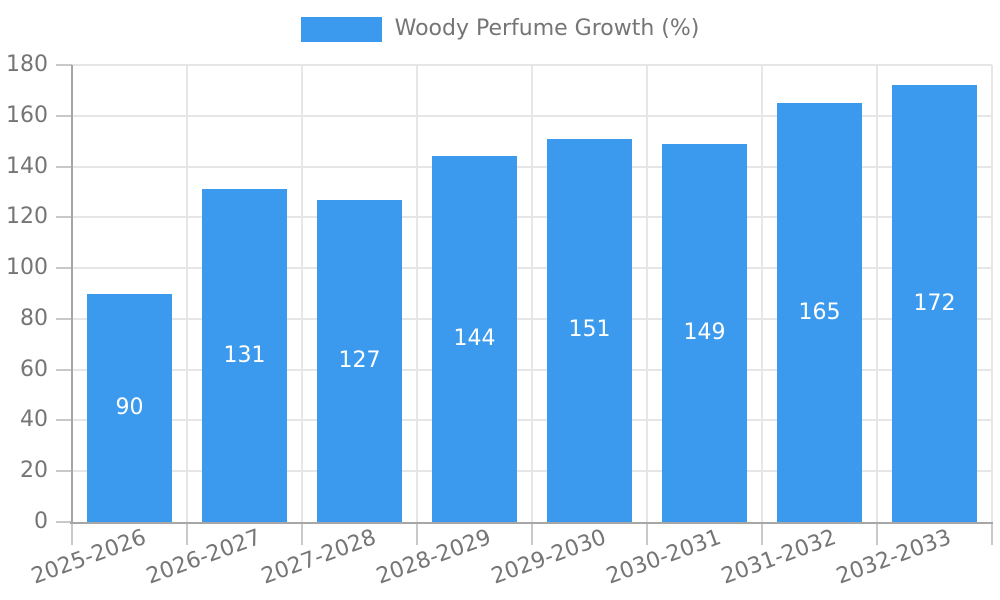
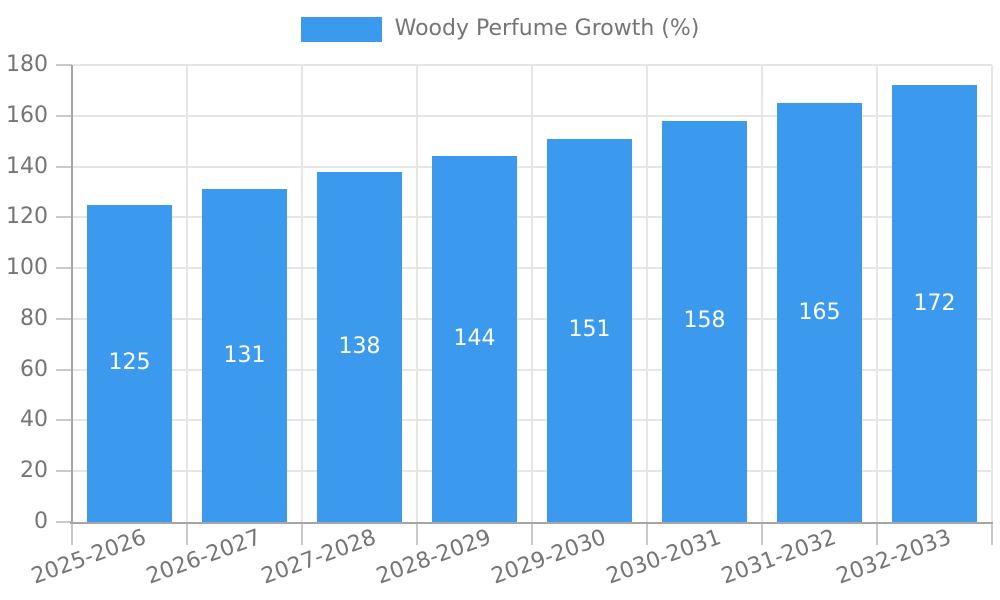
2025-2026: 90 -> 125
2027-2028: 127 -> 138
2030-2031: 149 -> 158
